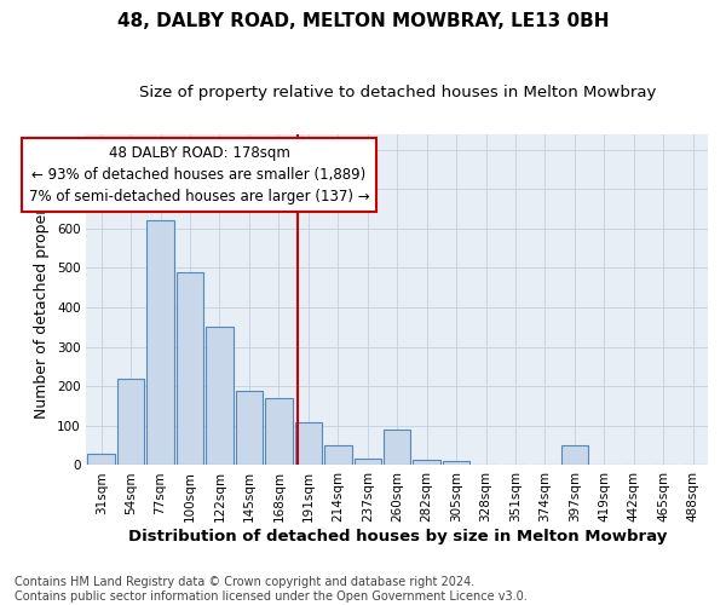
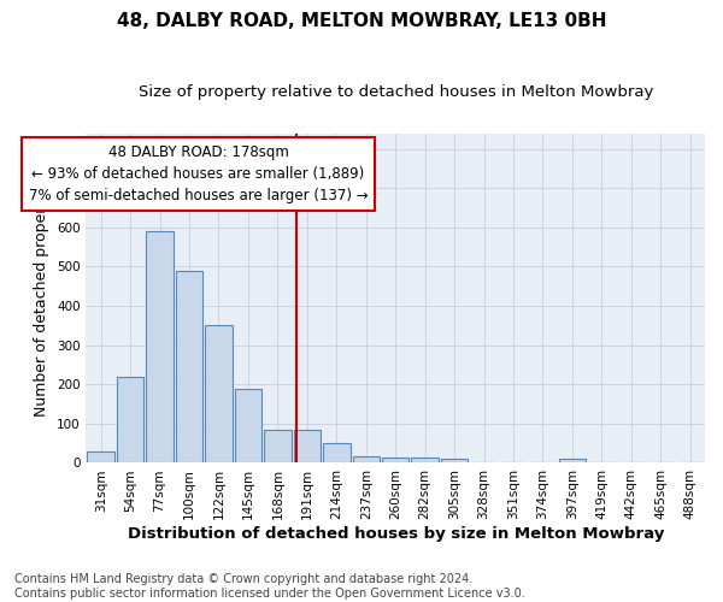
77sqm: 620 -> 590
168sqm: 170 -> 85
191sqm: 110 -> 85
260sqm: 90 -> 15
397sqm: 50 -> 10
